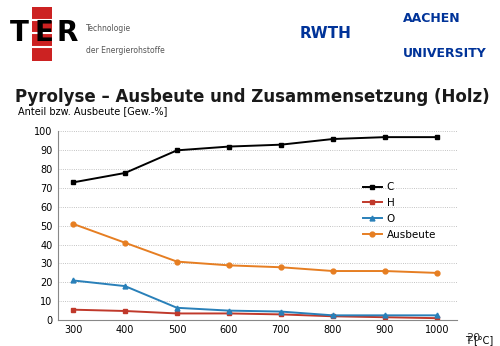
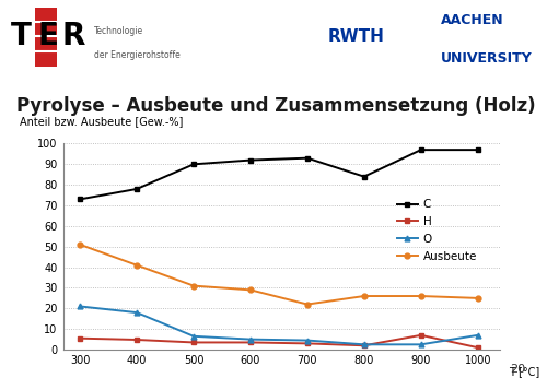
Ausbeute/700: 28 -> 22
C/800: 96 -> 84
H/900: 2 -> 7
O/1000: 2 -> 7
